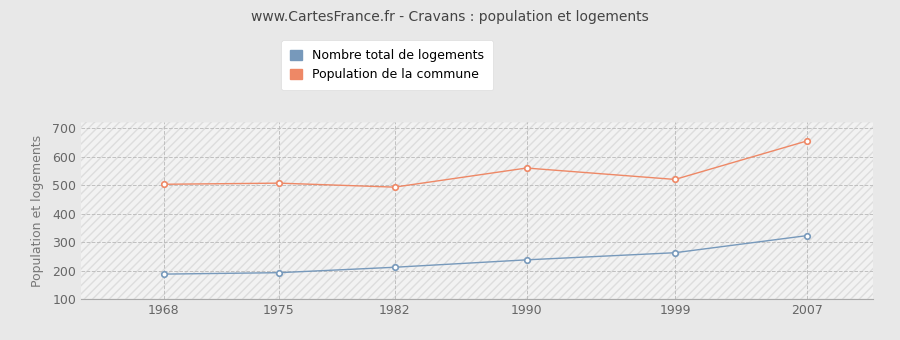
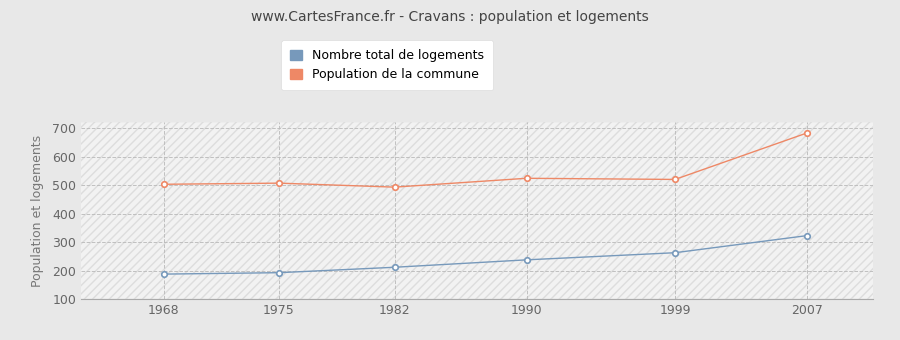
Population de la commune/1990: 560 -> 524
Population de la commune/2007: 655 -> 683
